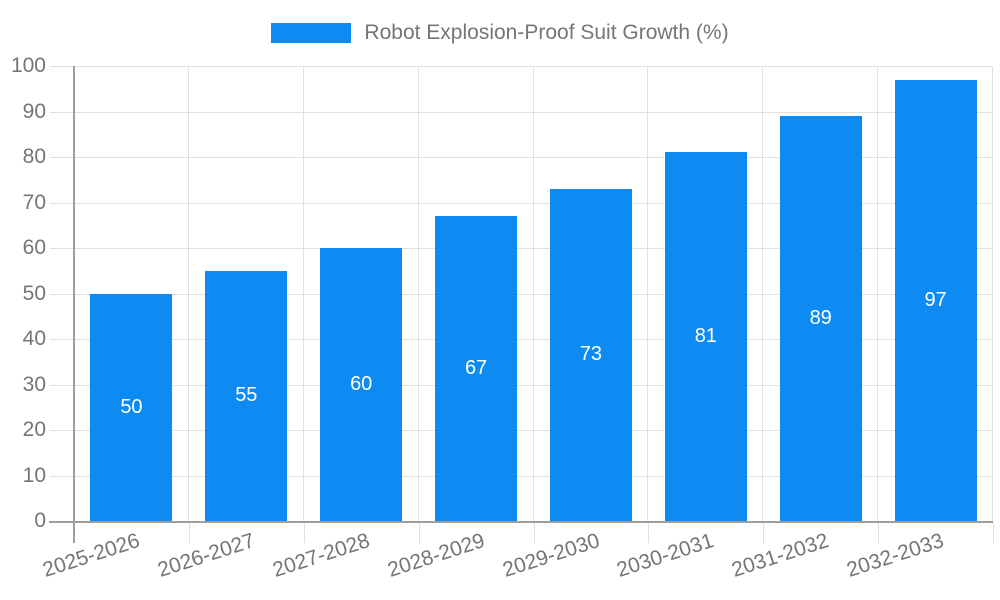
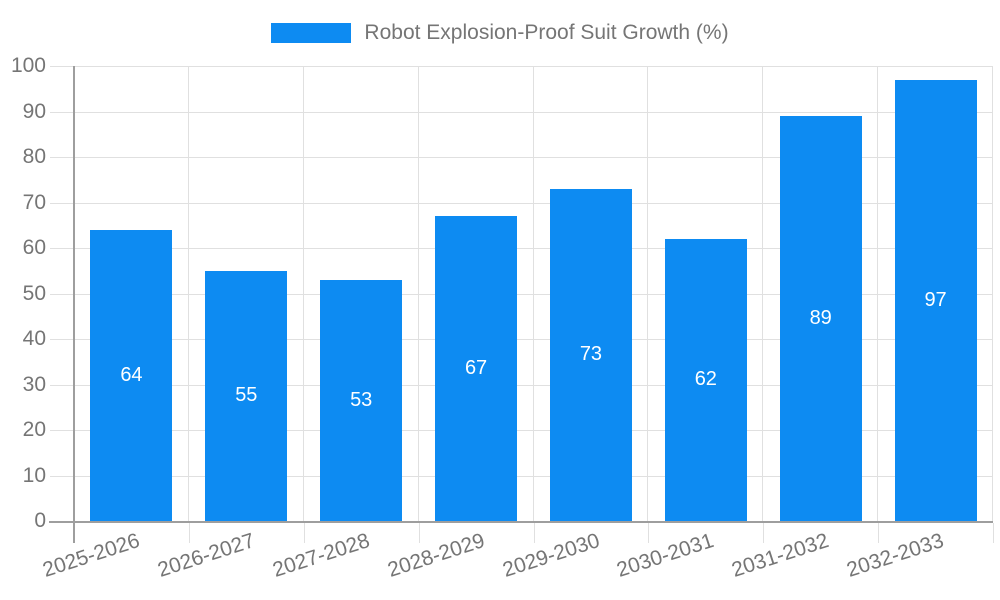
2025-2026: 50 -> 64
2027-2028: 60 -> 53
2030-2031: 81 -> 62
